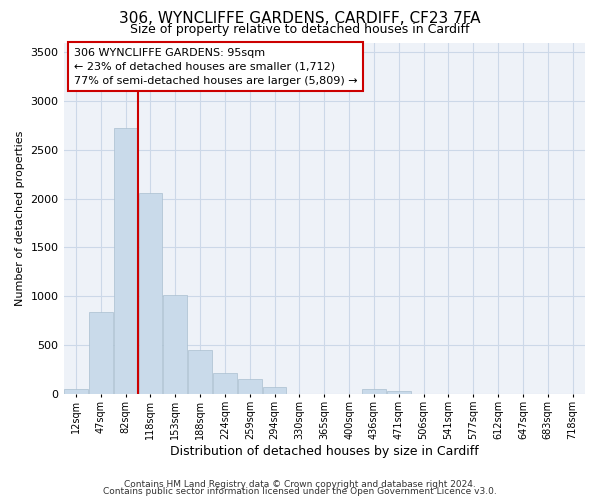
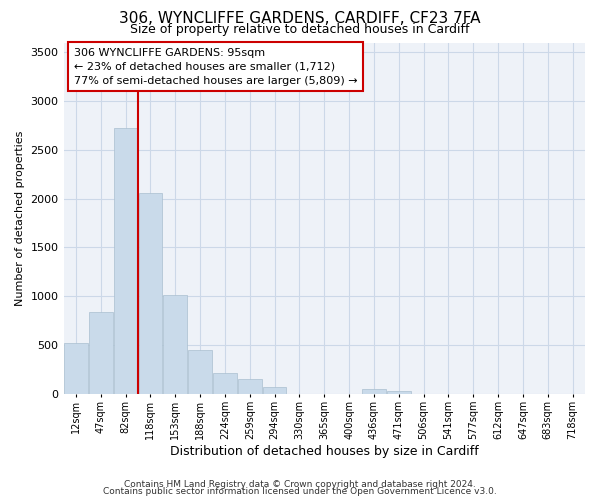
12sqm: 60 -> 520
